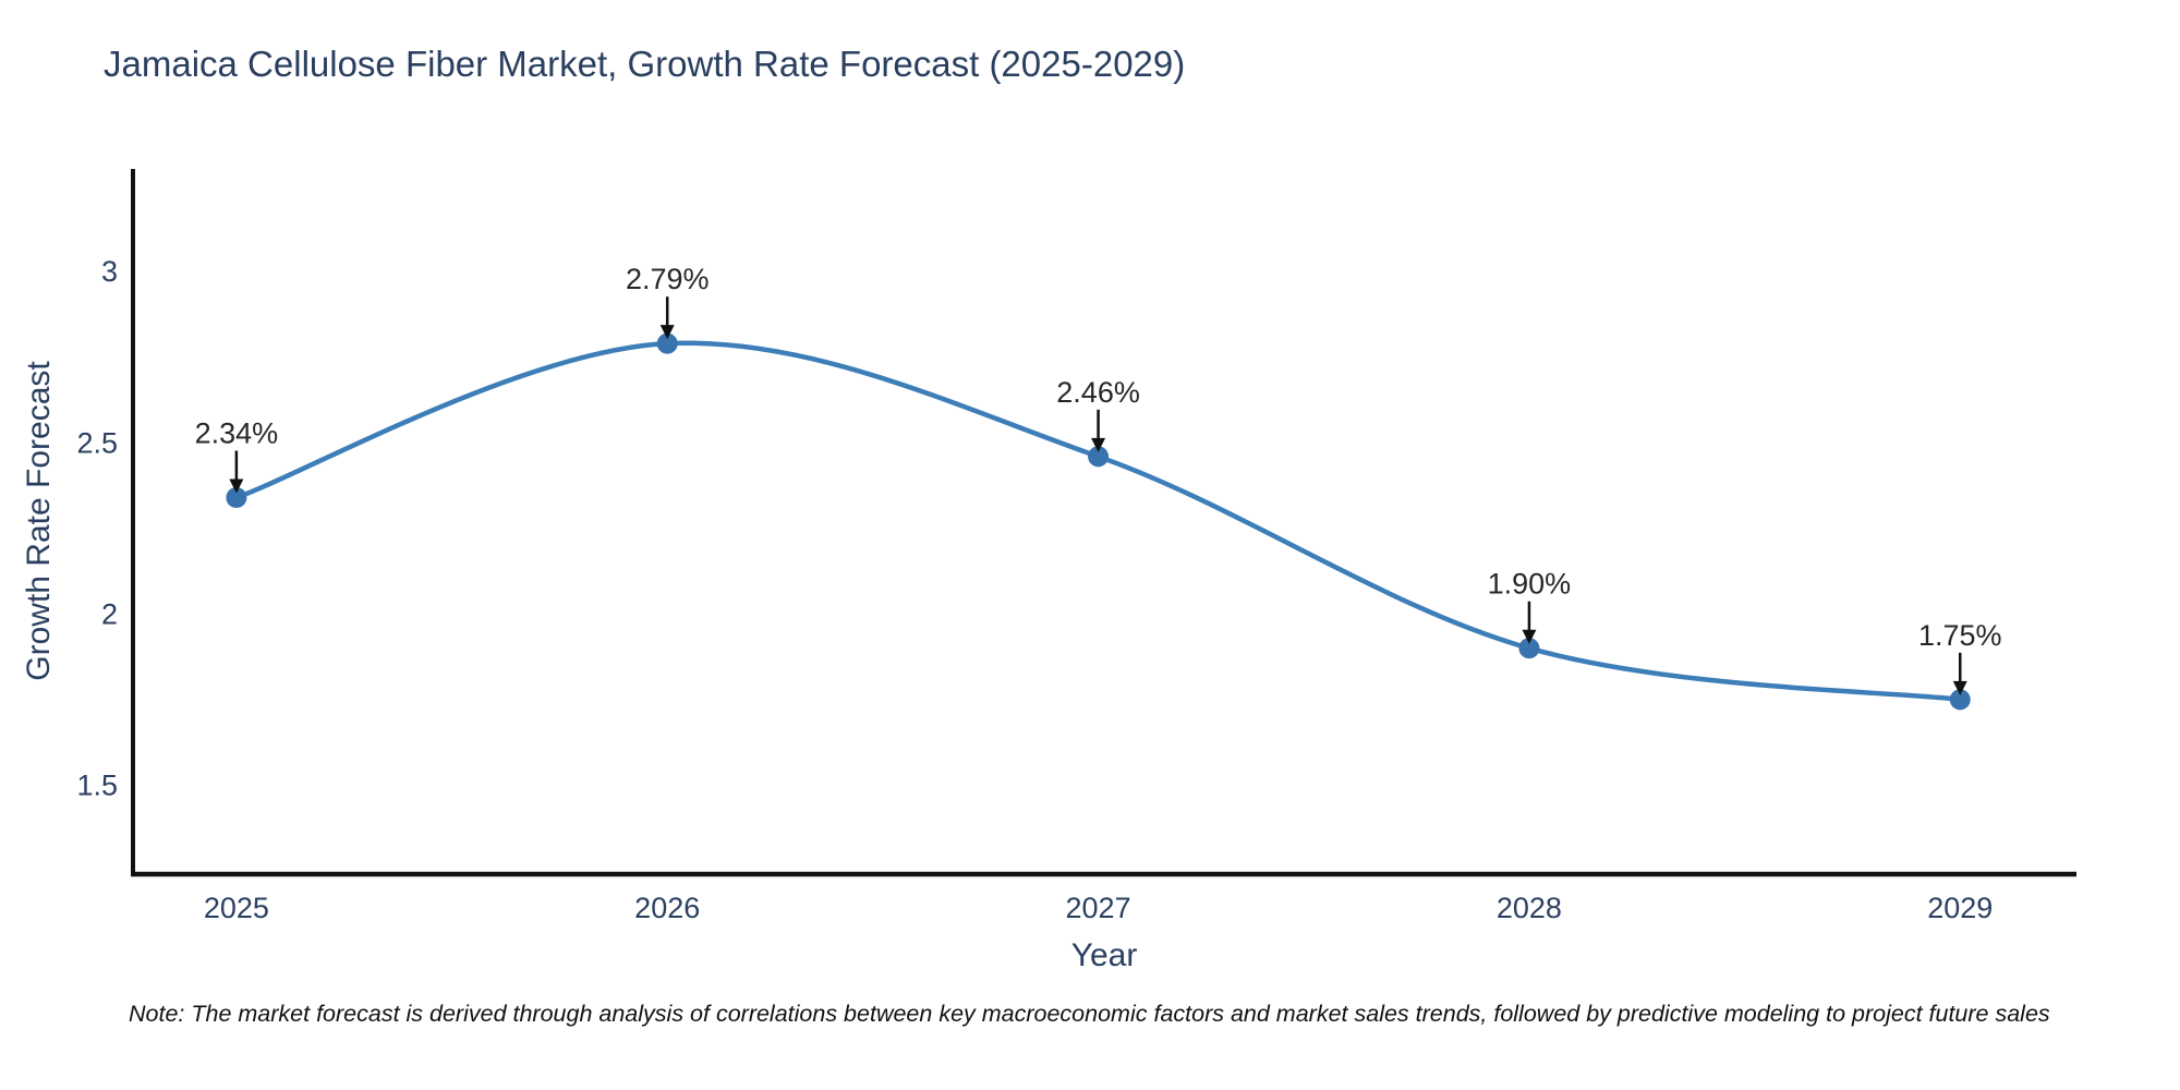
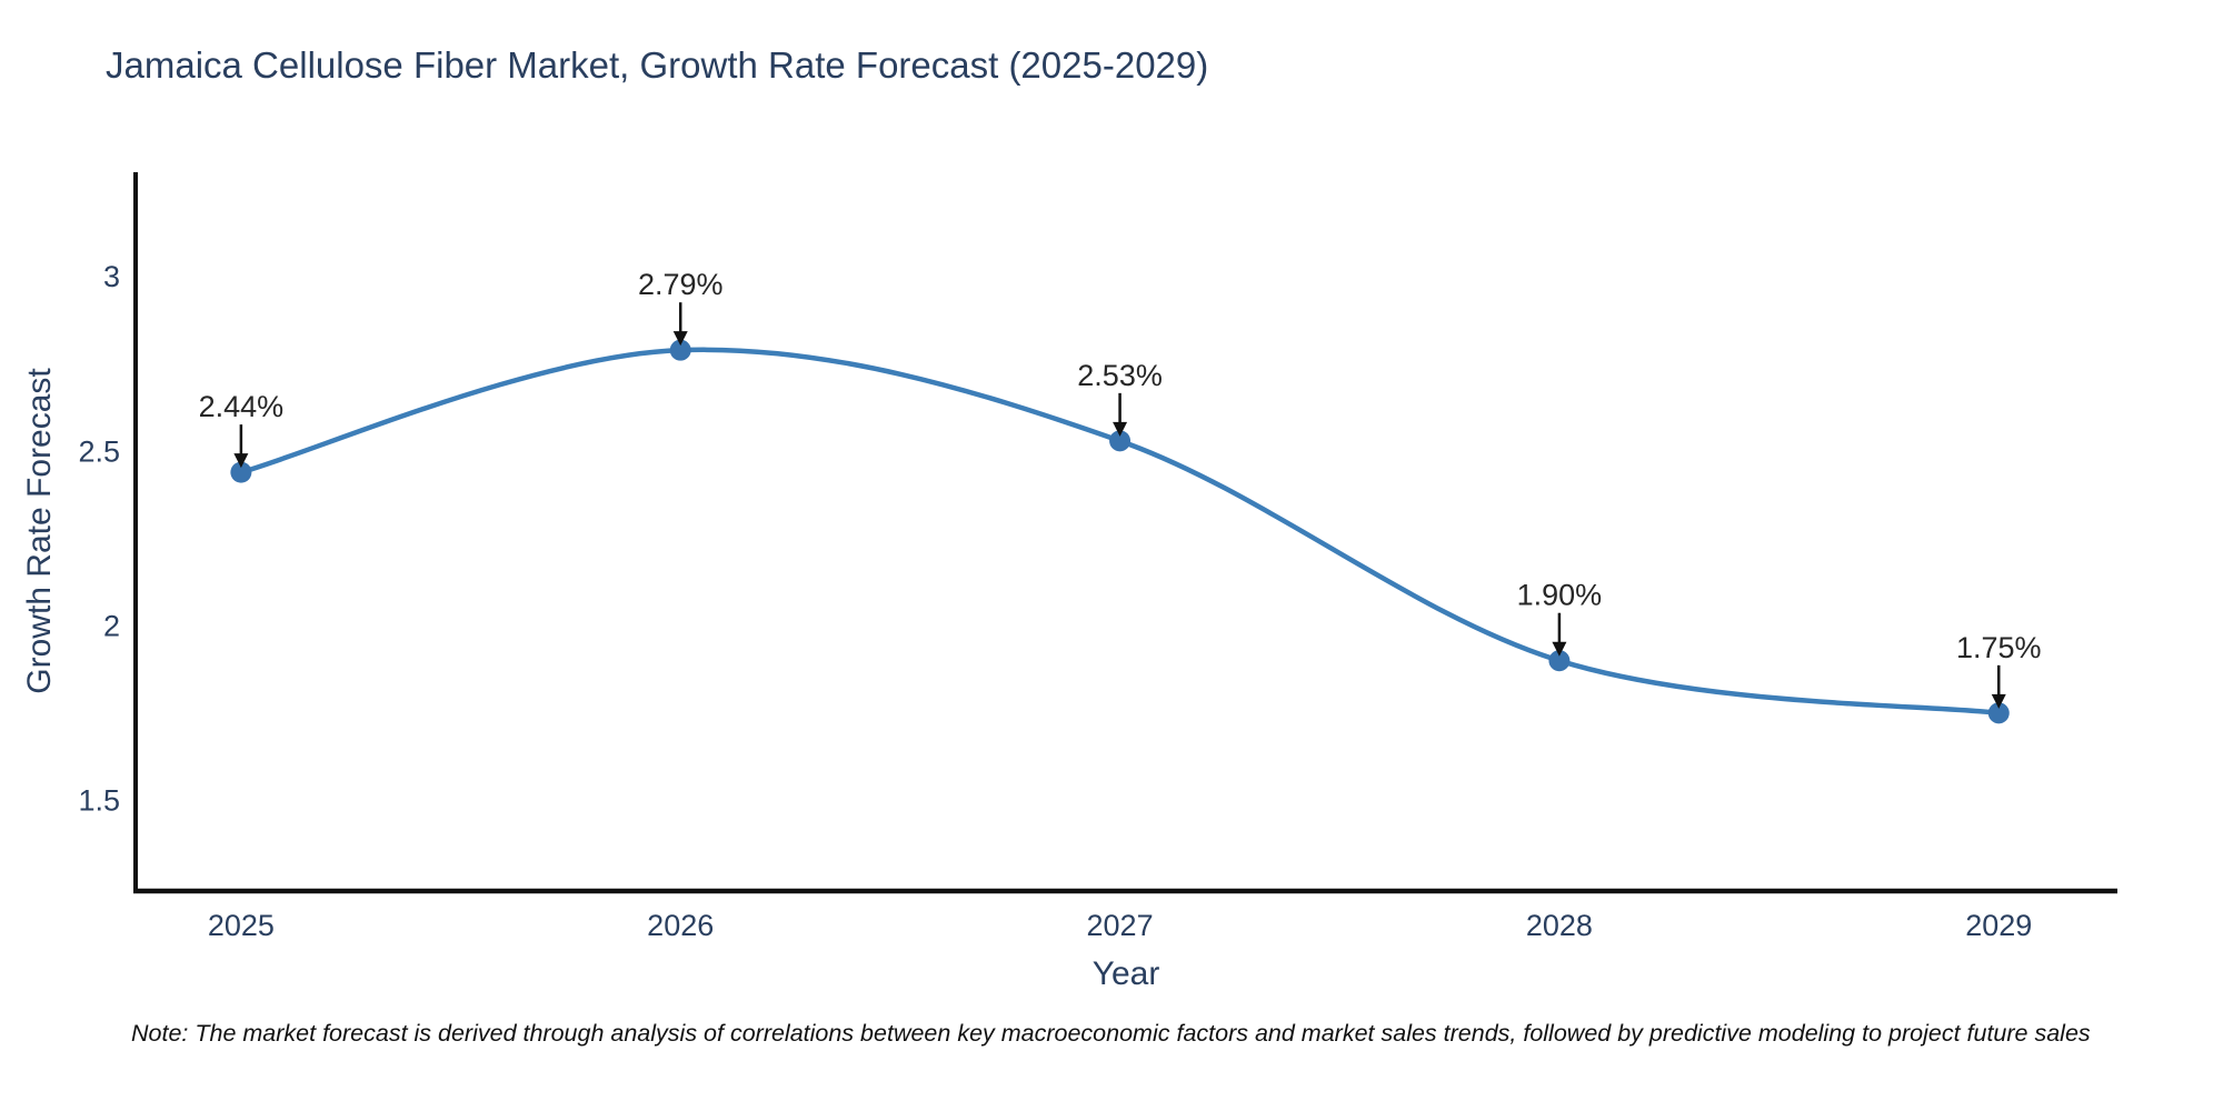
2025: 2.34% -> 2.44%
2027: 2.46% -> 2.53%
